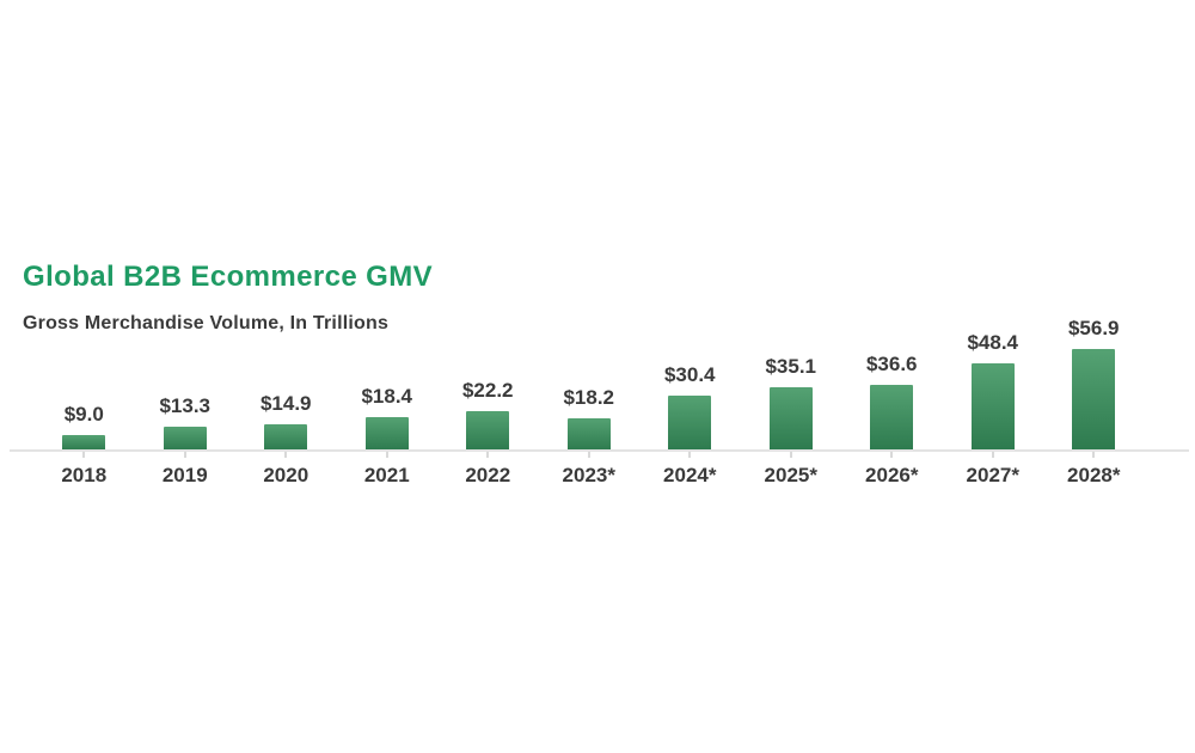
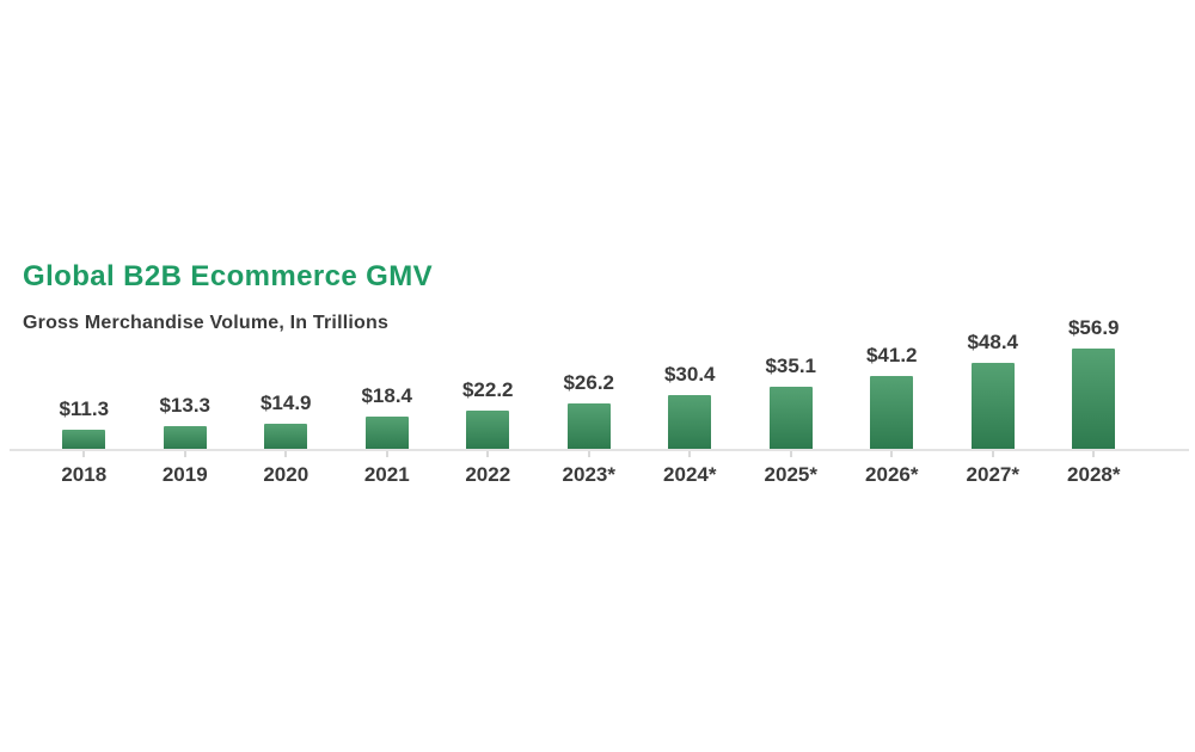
2018: $9.0 -> $11.3
2023*: $18.2 -> $26.2
2026*: $36.6 -> $41.2
